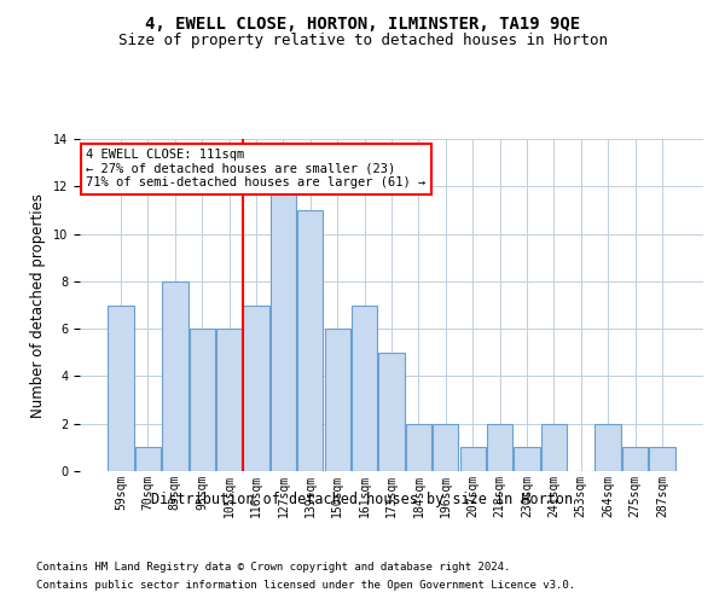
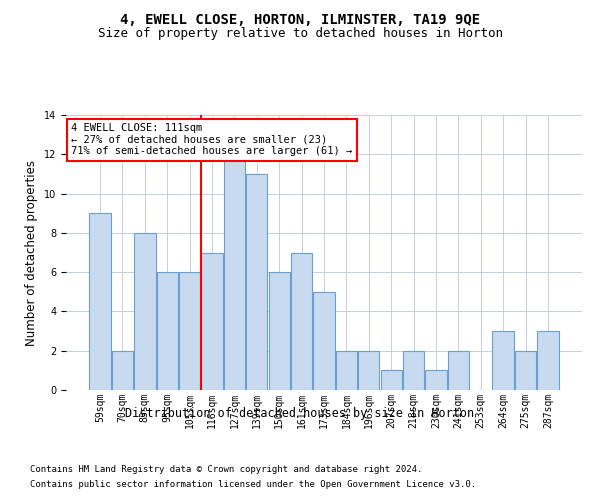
59sqm: 7 -> 9
70sqm: 1 -> 2
264sqm: 2 -> 3
275sqm: 1 -> 2
287sqm: 1 -> 3
